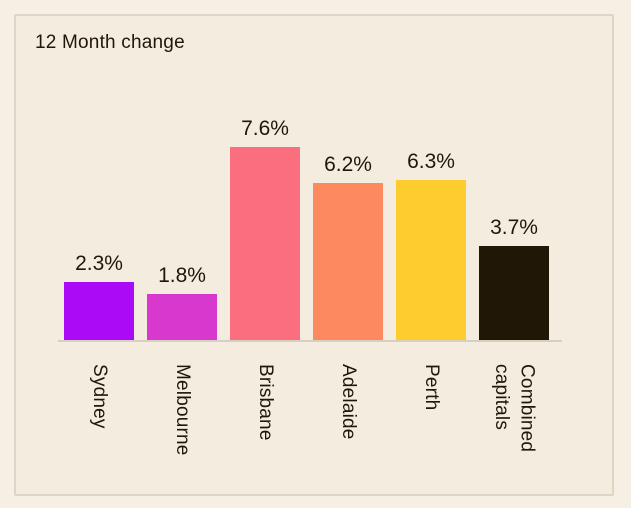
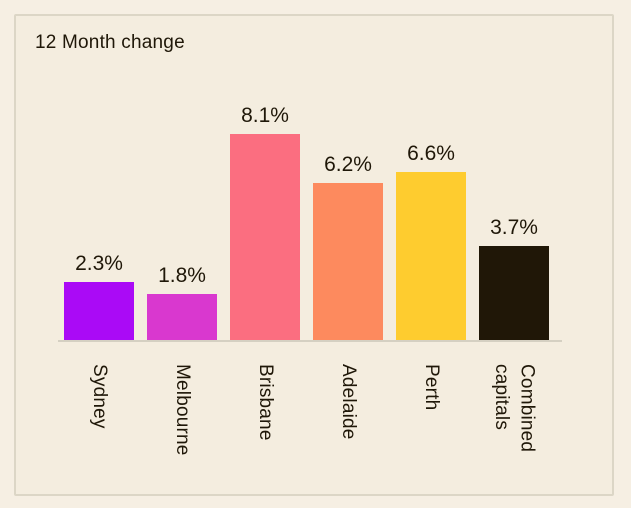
Brisbane: 7.6% -> 8.1%
Perth: 6.3% -> 6.6%
